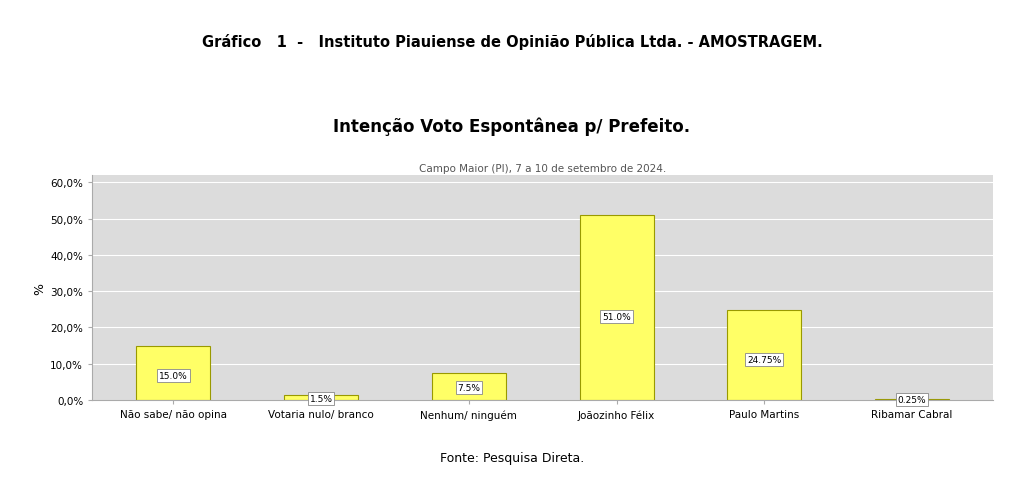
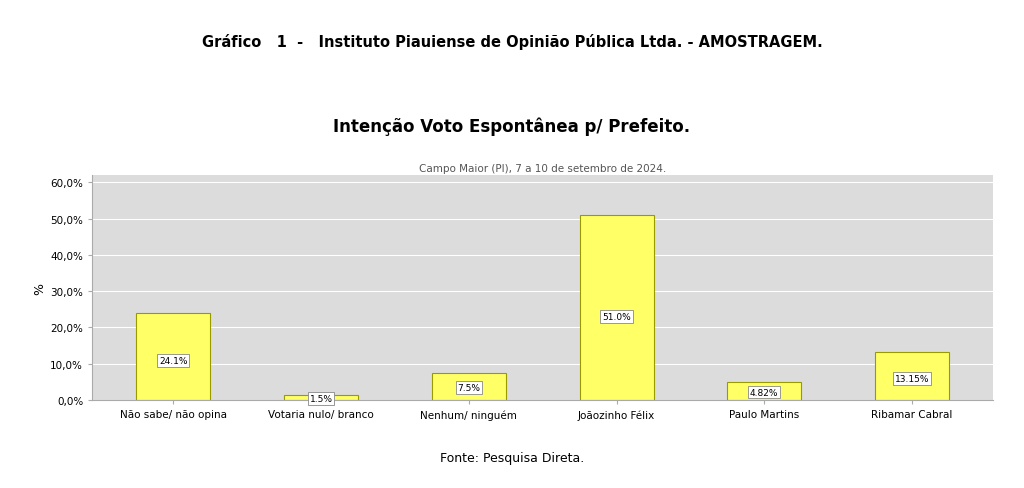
Não sabe/ não opina: 15.0% -> 24.1%
Paulo Martins: 24.75% -> 4.82%
Ribamar Cabral: 0.25% -> 13.15%
